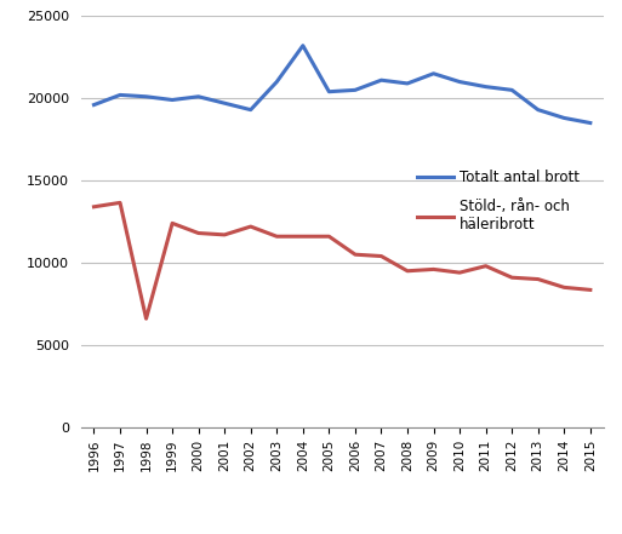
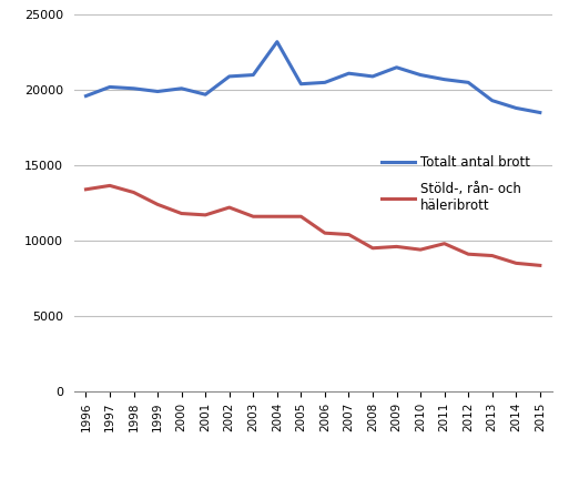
Stöld-, rån- och häleribrott/1998: 6600 -> 13200
Totalt antal brott/2002: 19300 -> 20900
